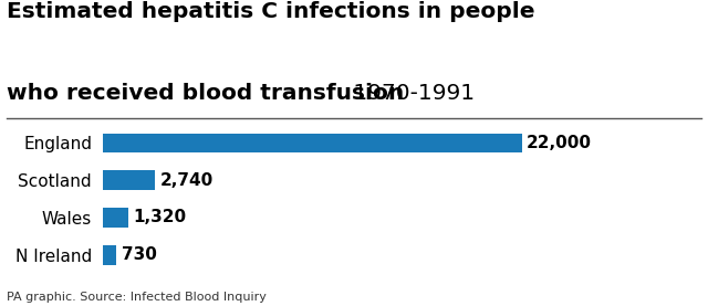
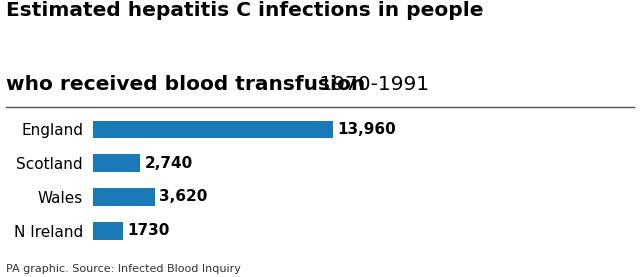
England: 22,000 -> 13,960
Wales: 1,320 -> 3,620
N Ireland: 730 -> 1730
